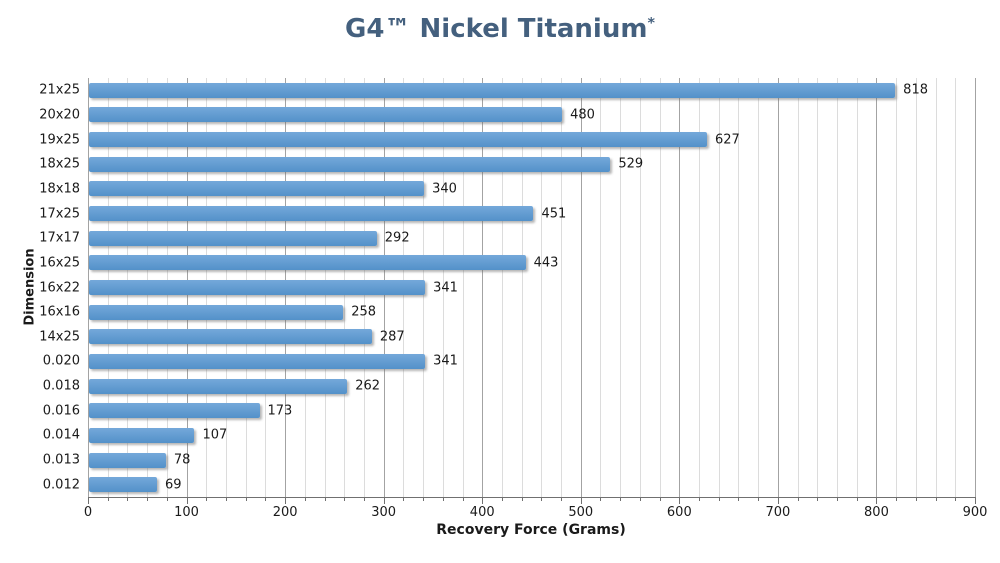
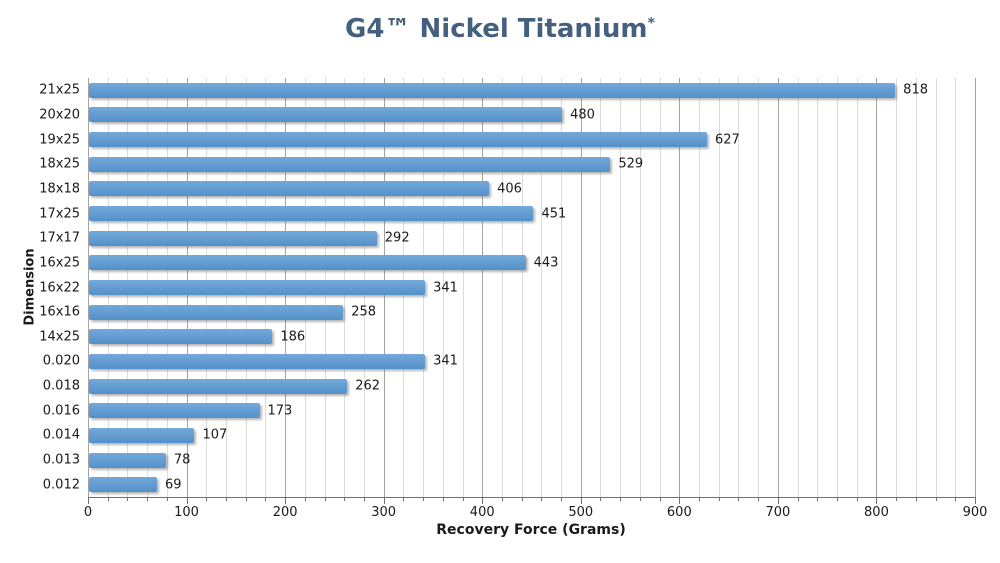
18x18: 340 -> 406
14x25: 287 -> 186
